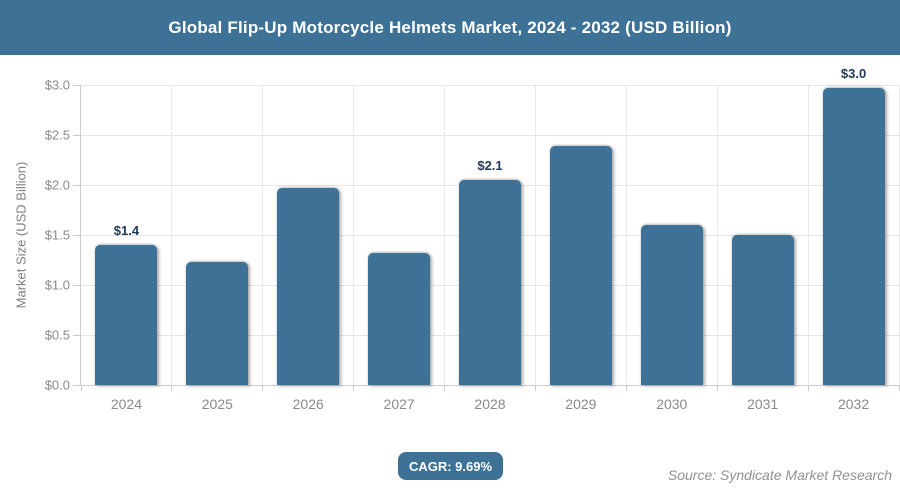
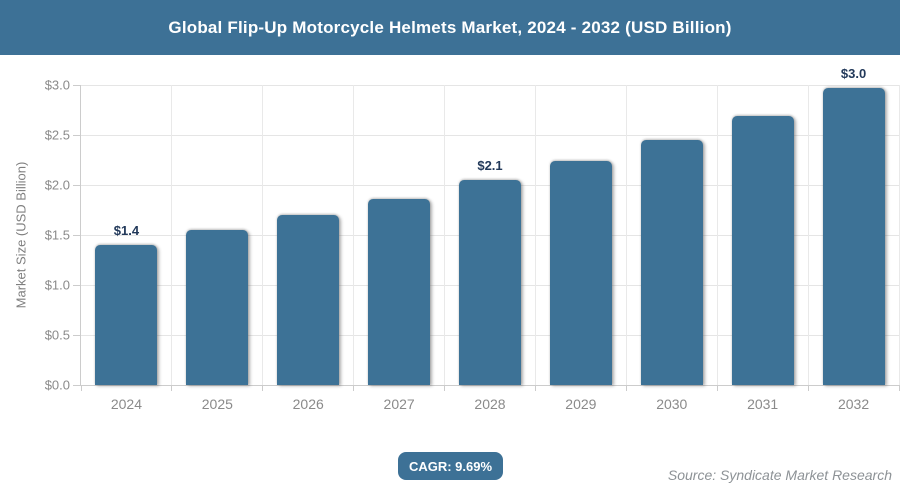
2025: $1.23 -> $1.55
2026: $1.97 -> $1.70
2027: $1.32 -> $1.86
2029: $2.39 -> $2.24
2030: $1.60 -> $2.45
2031: $1.50 -> $2.69
